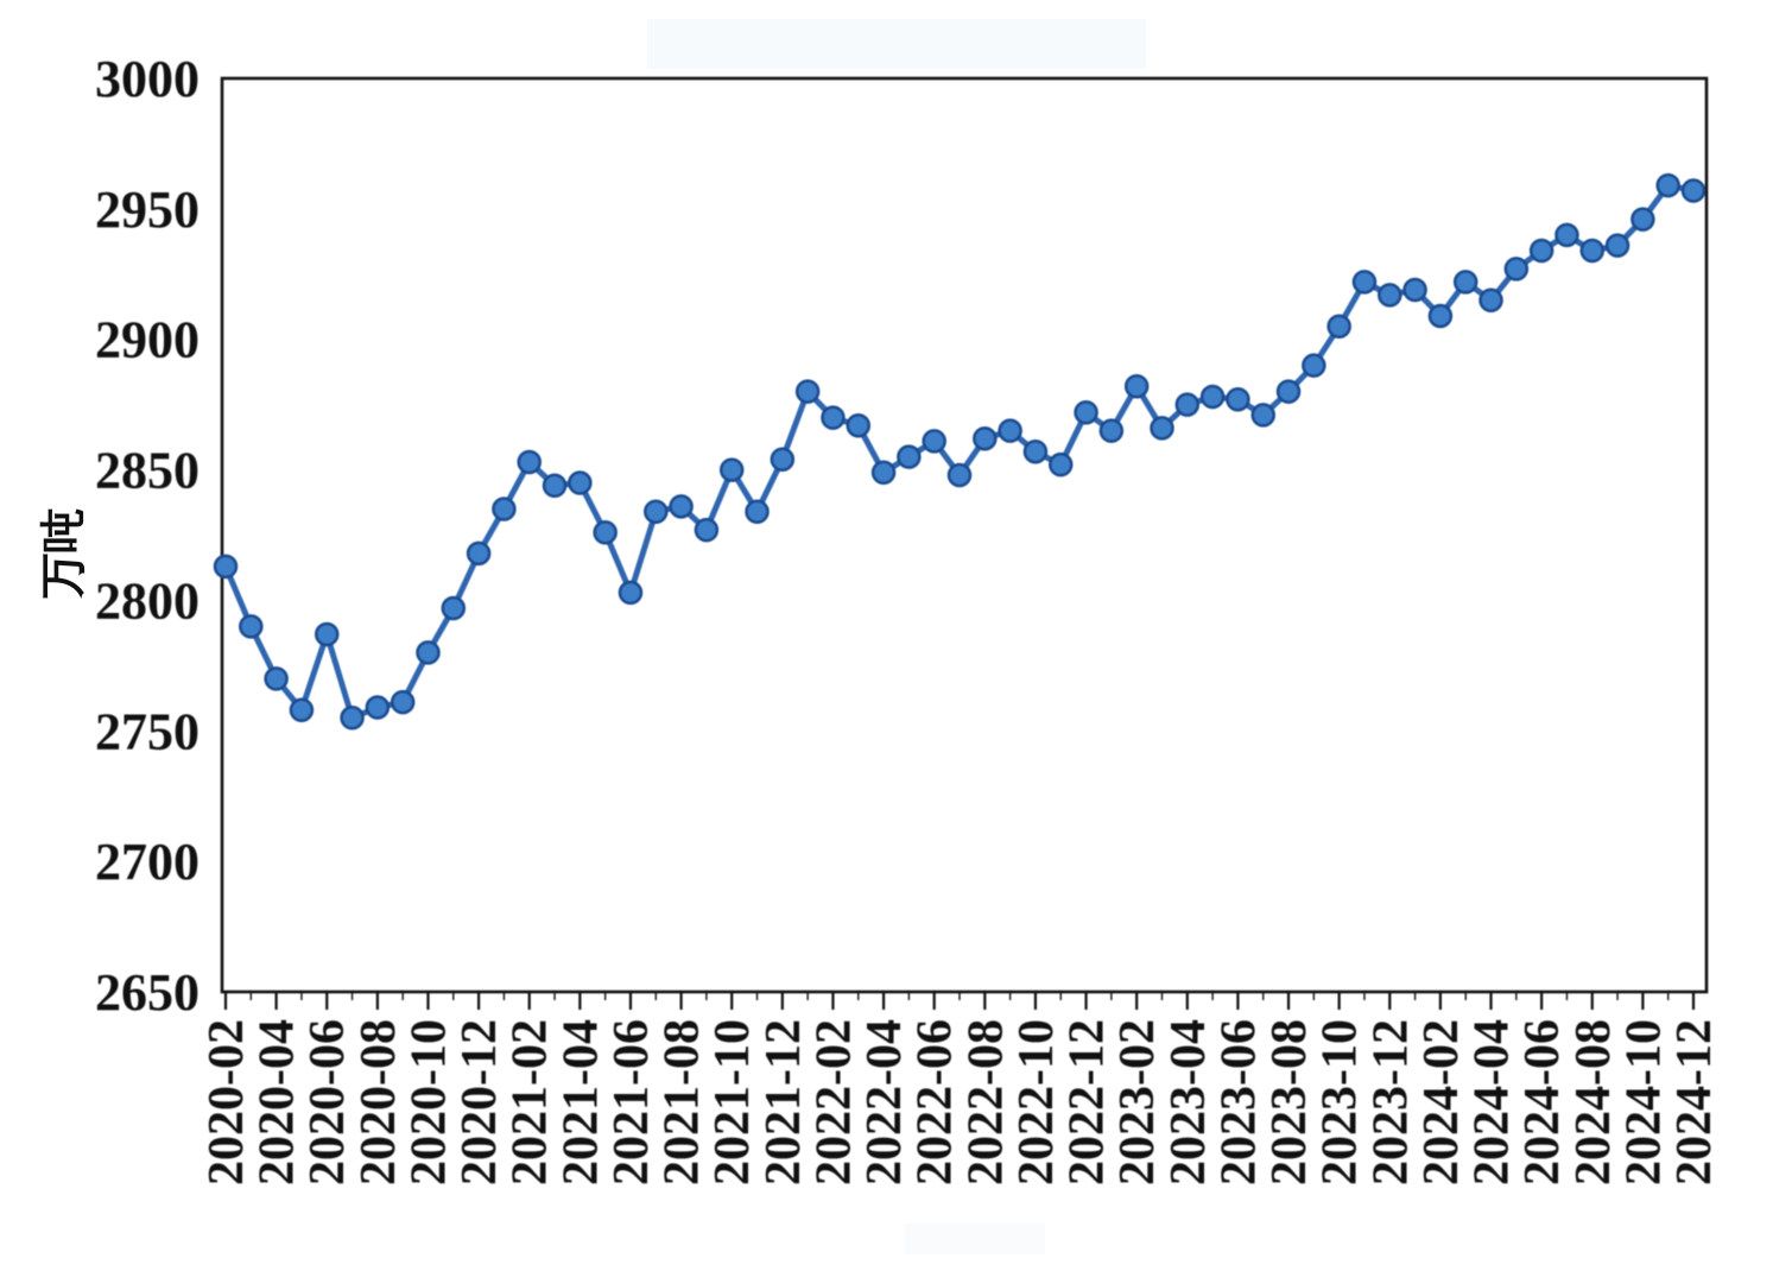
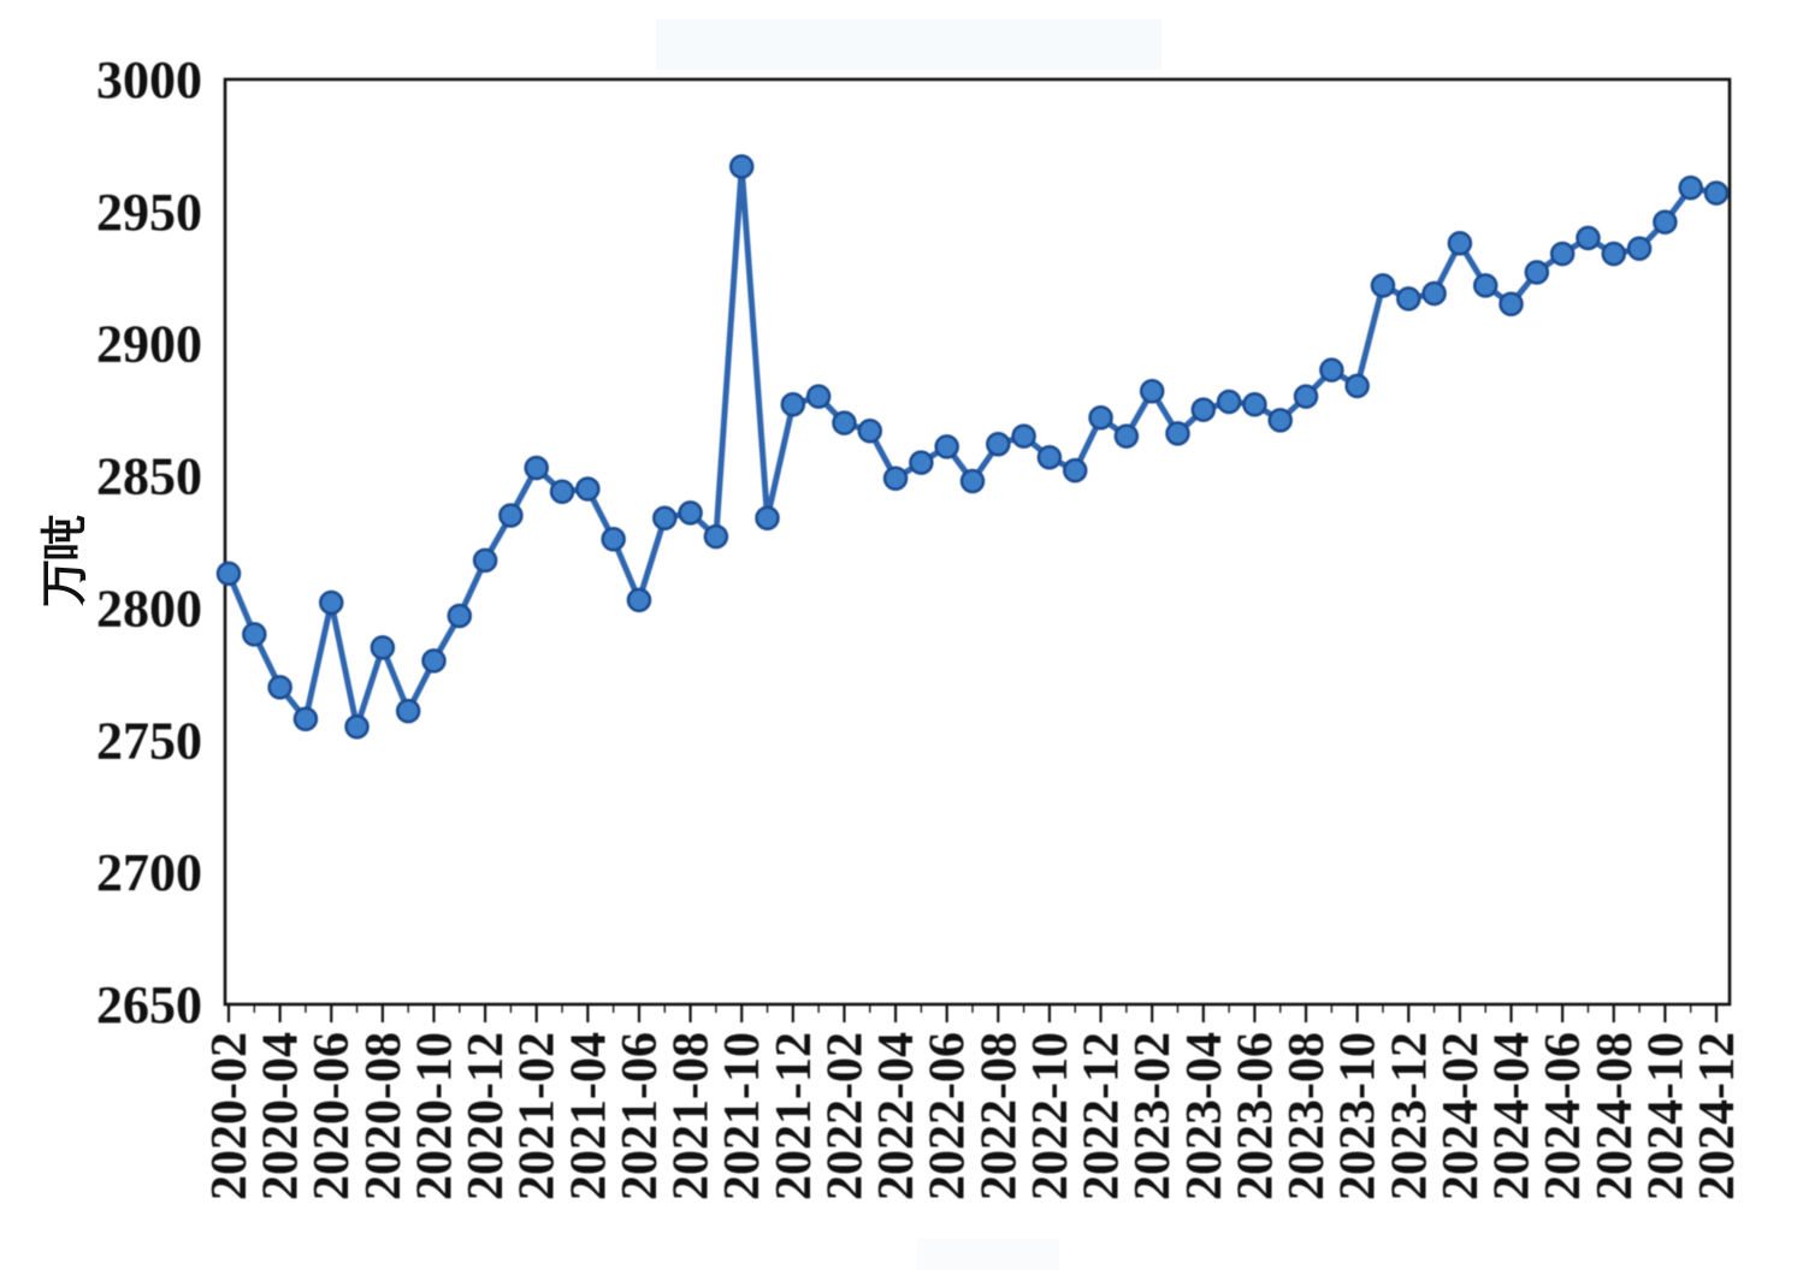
2020-06: 2787 -> 2802
2020-08: 2759 -> 2785
2021-10: 2850 -> 2967
2021-12: 2854 -> 2877
2023-10: 2905 -> 2884
2024-02: 2909 -> 2938
